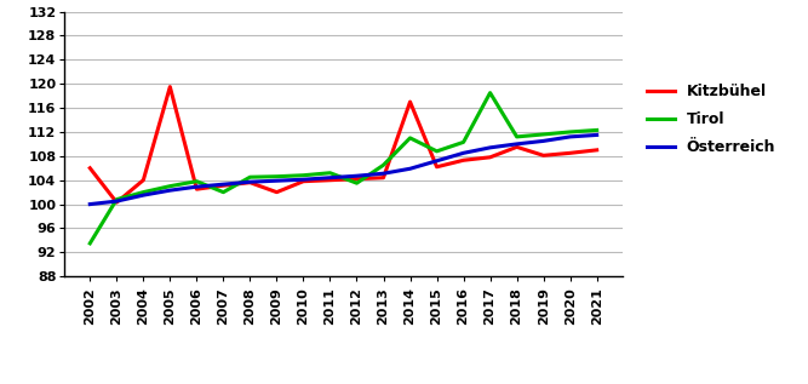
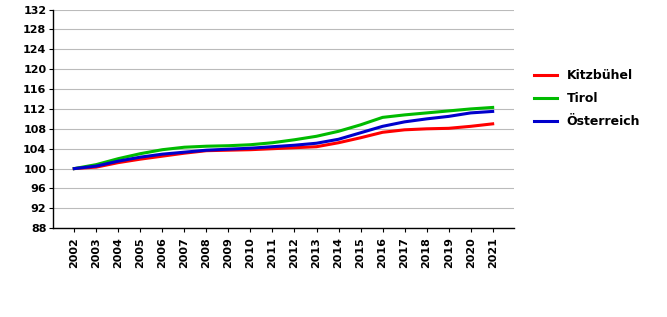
Kitzbühel/2002: 106.0 -> 100.0
Tirol/2002: 93.5 -> 100.0
Kitzbühel/2004: 104.0 -> 101.2
Kitzbühel/2005: 119.5 -> 101.9
Tirol/2007: 102.0 -> 104.3
Kitzbühel/2009: 102.0 -> 103.7
Tirol/2012: 103.5 -> 105.8
Kitzbühel/2014: 117.0 -> 105.2
Tirol/2014: 111.0 -> 107.5
Tirol/2017: 118.5 -> 110.8
Kitzbühel/2018: 109.5 -> 108.0
